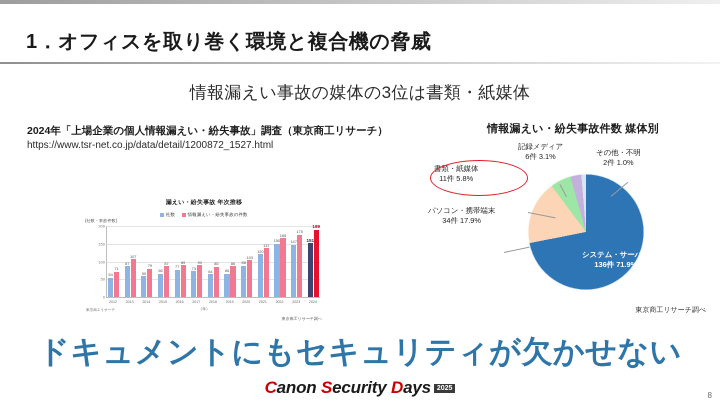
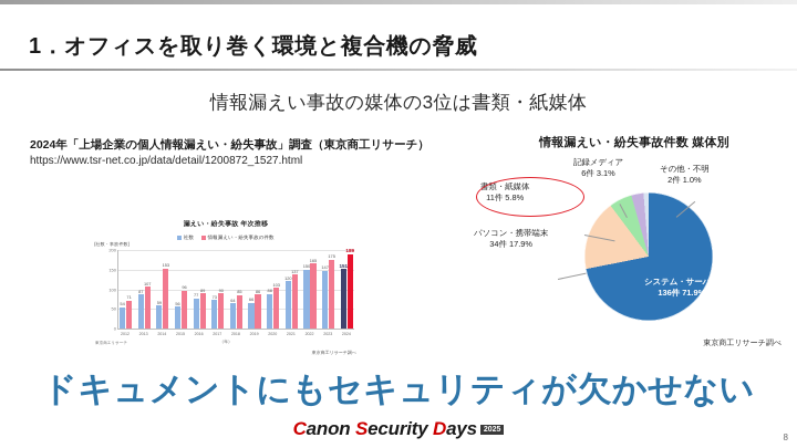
漏えい・紛失事故 年次推移/情報漏えい・紛失事故の件数/2014: 79 -> 153
漏えい・紛失事故 年次推移/社数/2015: 66 -> 56
漏えい・紛失事故 年次推移/情報漏えい・紛失事故の件数/2015: 87 -> 96
